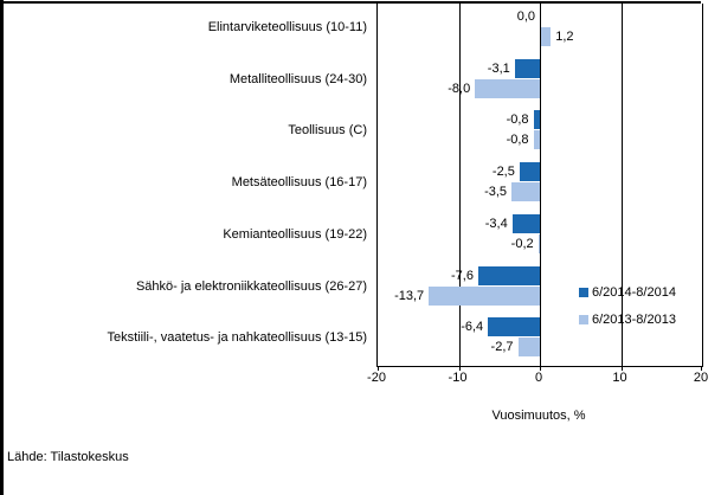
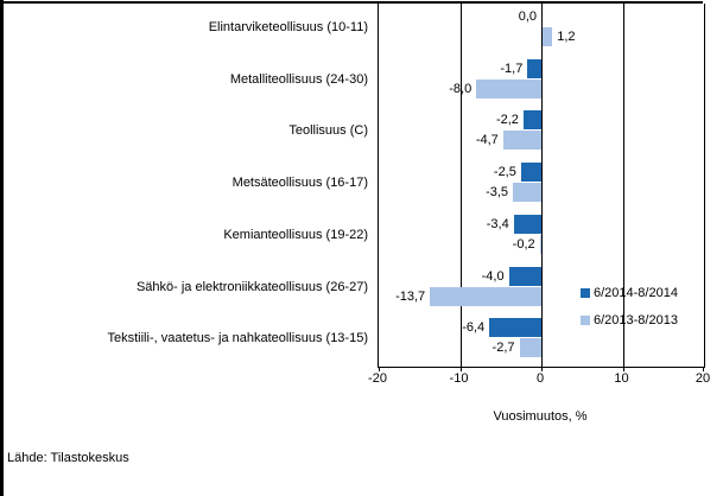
6/2014-8/2014/Metalliteollisuus (24-30): -3,1 -> -1,7
6/2014-8/2014/Teollisuus (C): -0,8 -> -2,2
6/2013-8/2013/Teollisuus (C): -0,8 -> -4,7
6/2014-8/2014/Sähkö- ja elektroniikkateollisuus (26-27): -7,6 -> -4,0
